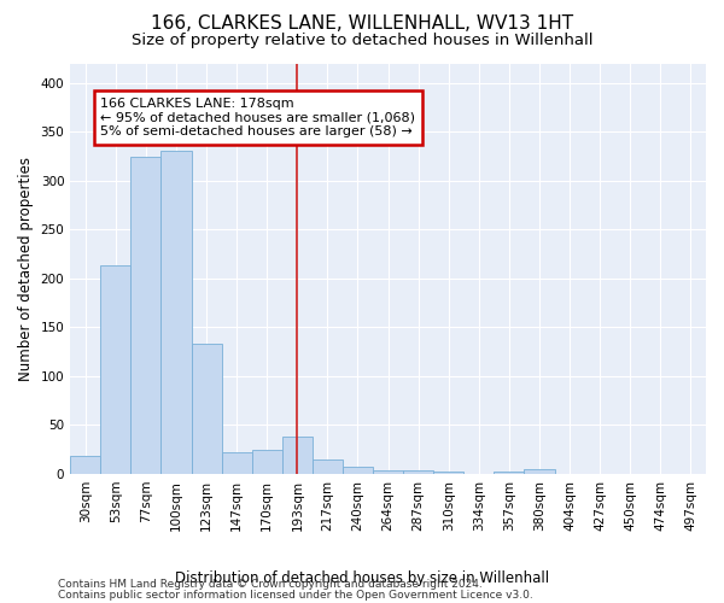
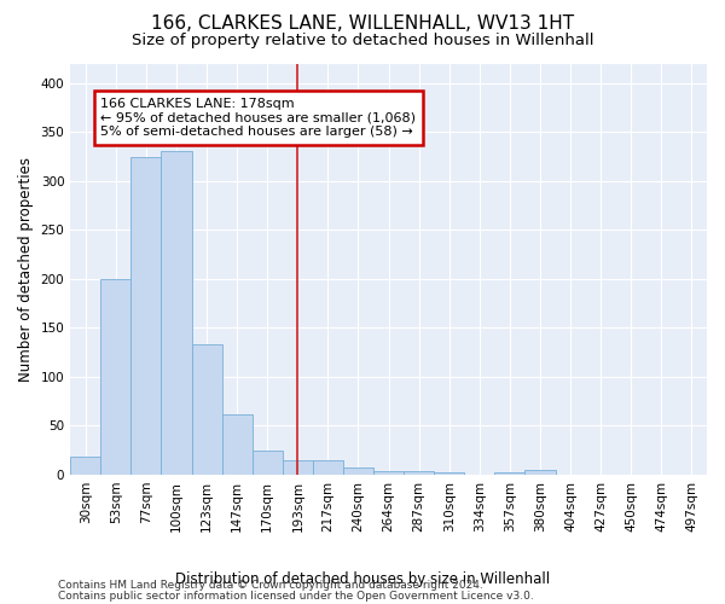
53sqm: 214 -> 200
147sqm: 22 -> 62
193sqm: 38 -> 15
